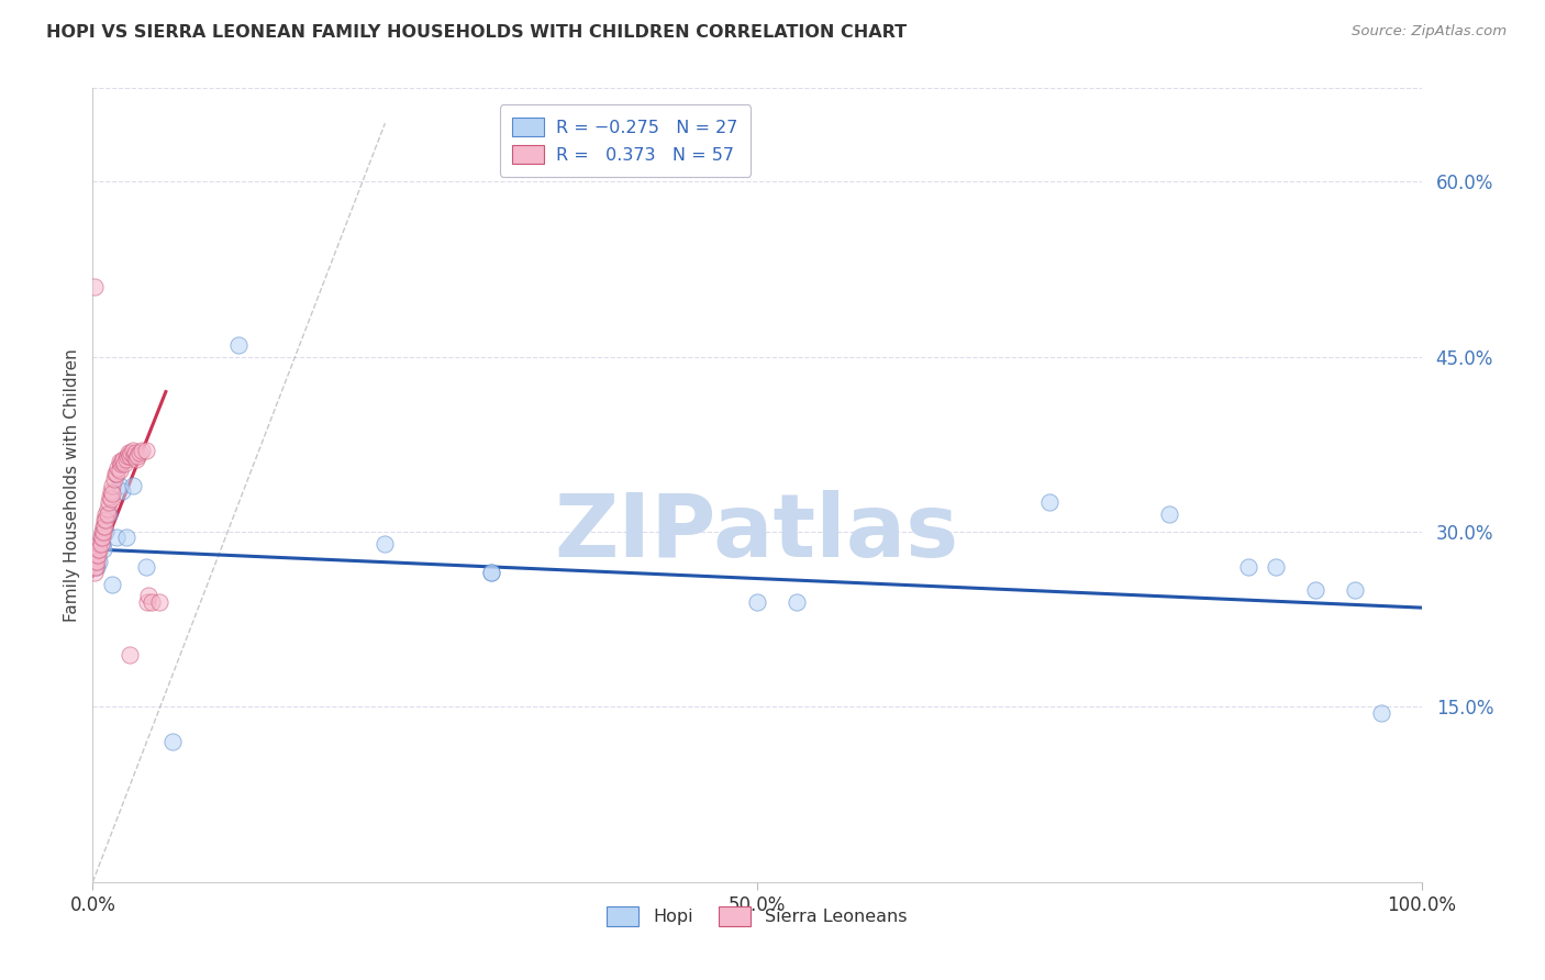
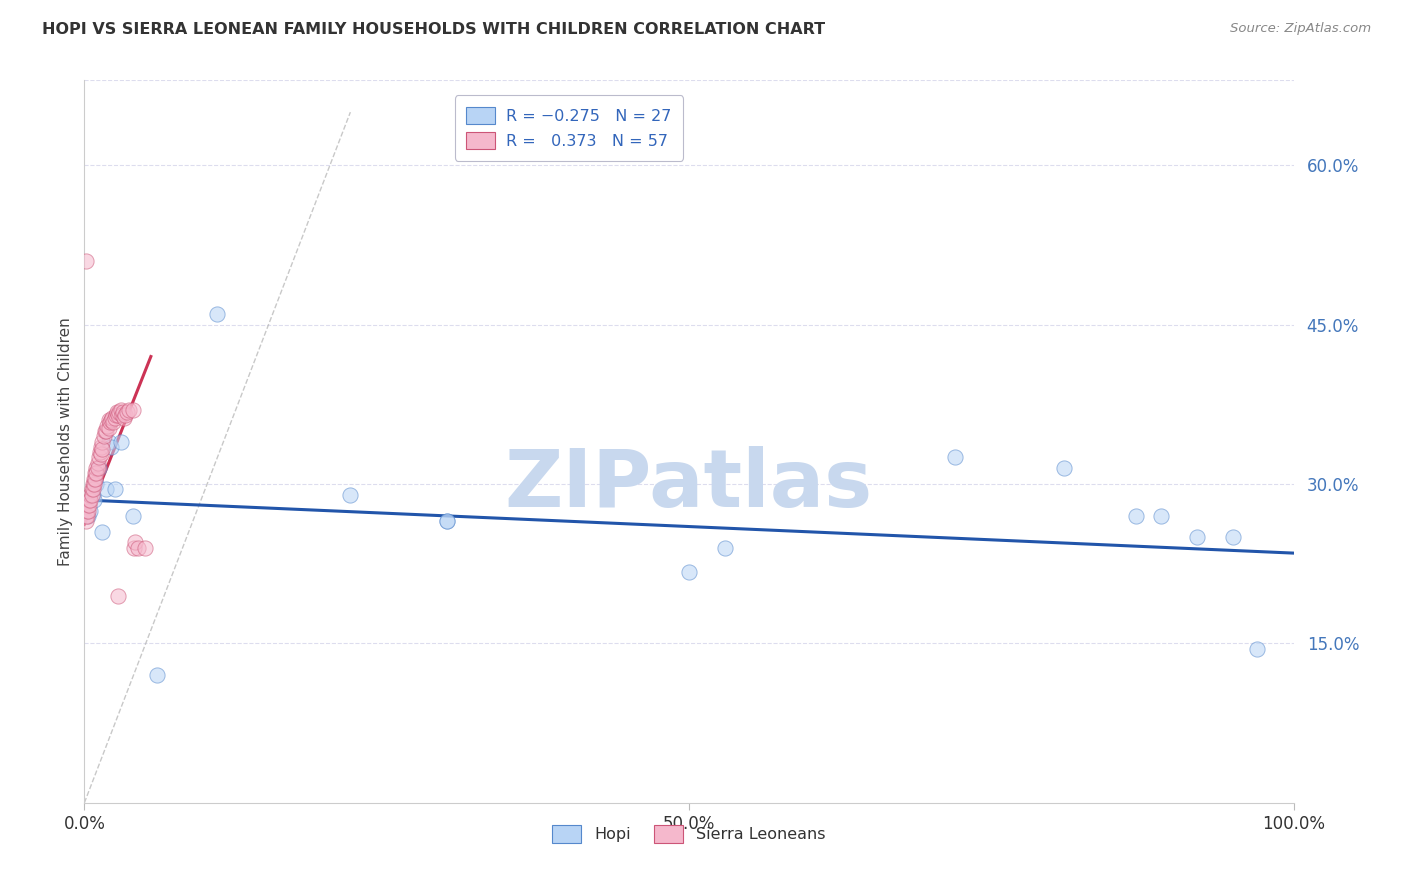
Hopi/50.0%: 24.0% -> 21.7%
